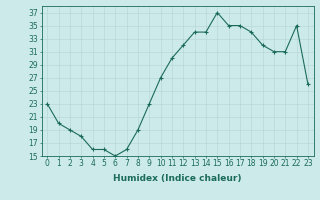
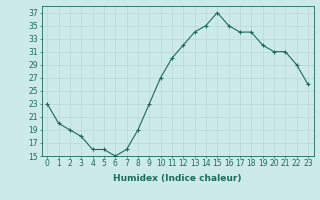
14: 34 -> 35
17: 35 -> 34
22: 35 -> 29
